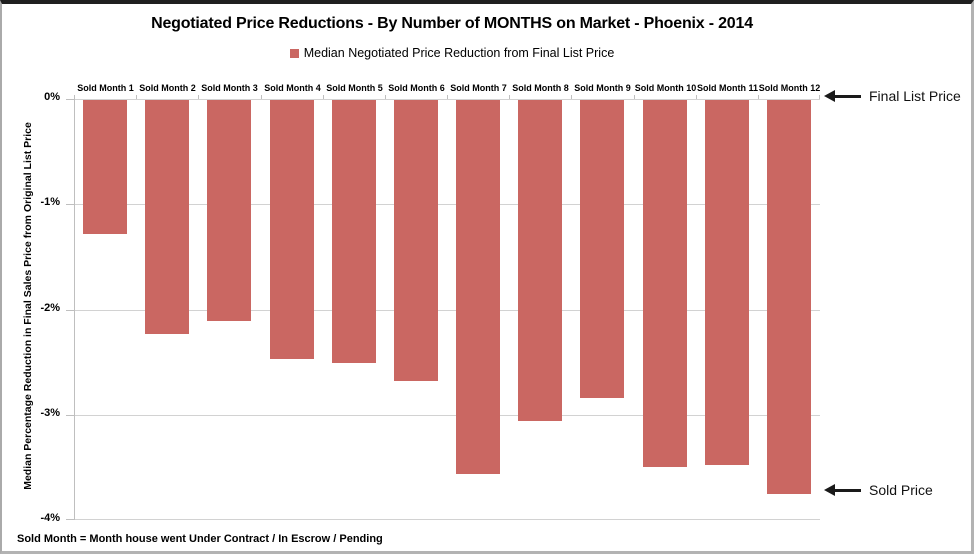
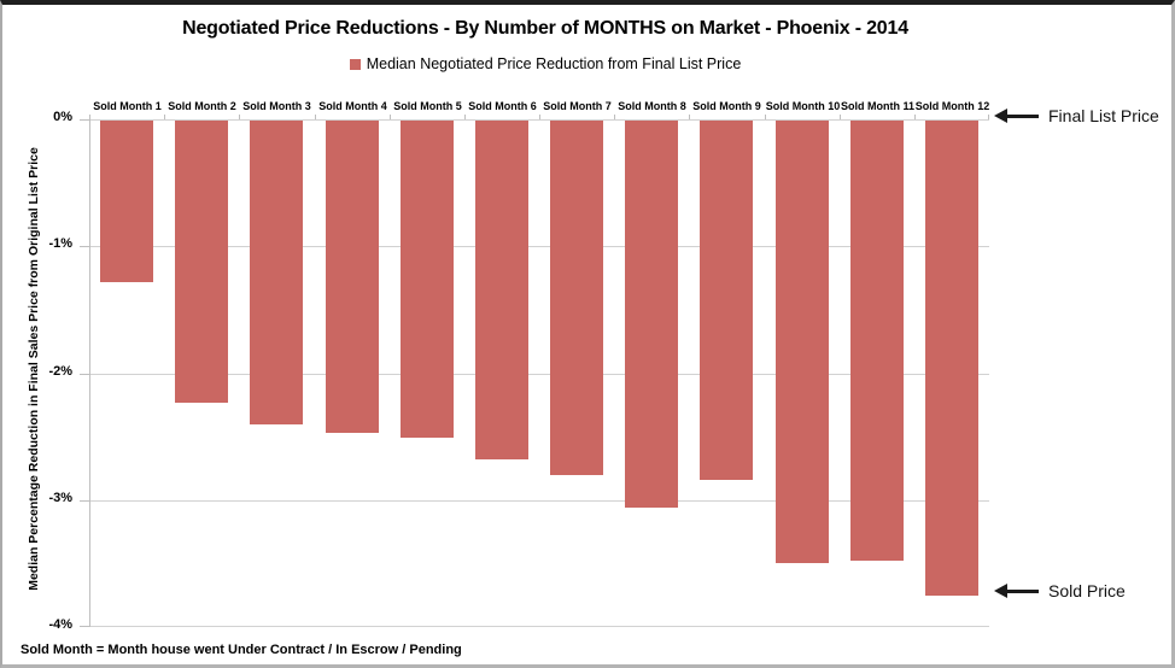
Sold Month 3: -2.10% -> -2.39%
Sold Month 7: -3.55% -> -2.79%
